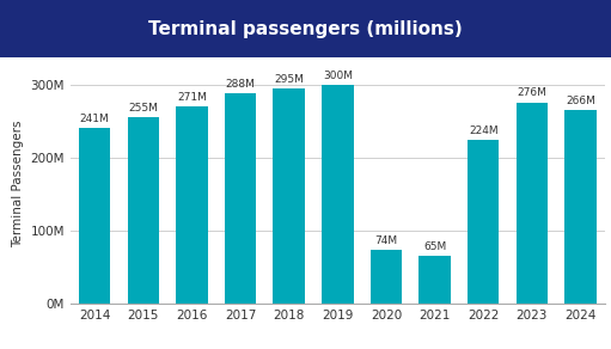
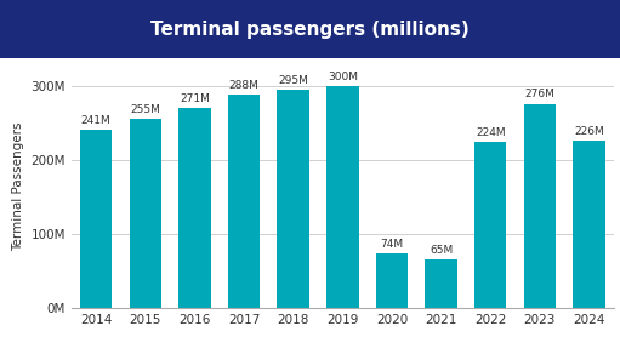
2024: 266M -> 226M
